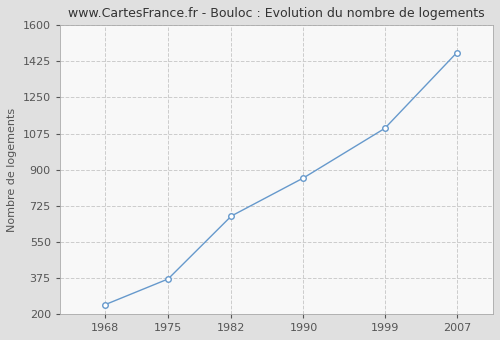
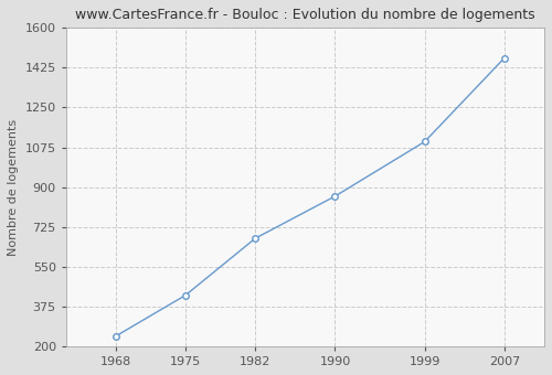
1975: 370 -> 425
